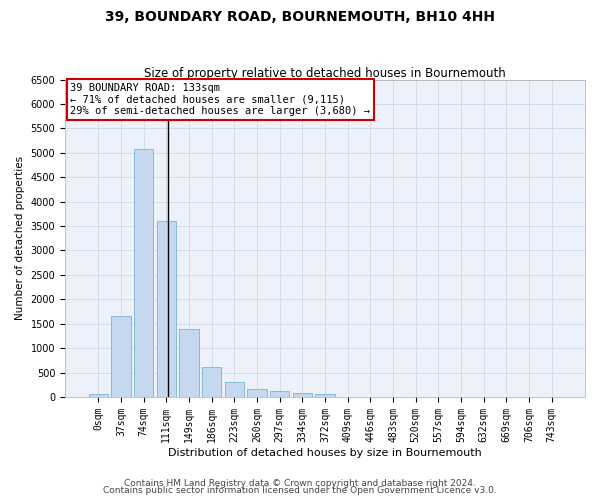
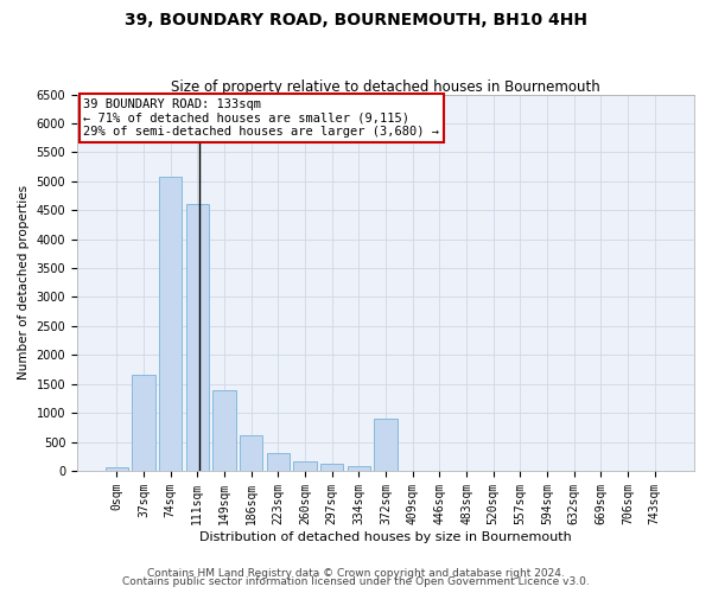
111sqm: 3600 -> 4600
372sqm: 60 -> 900
